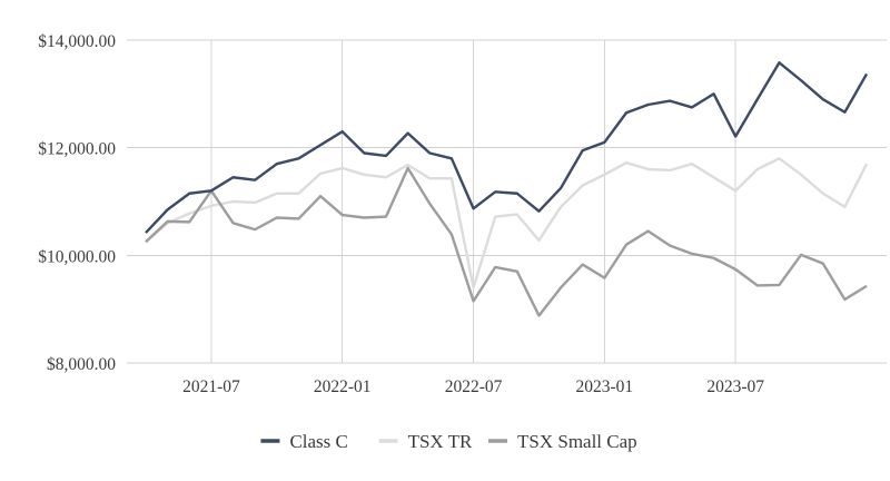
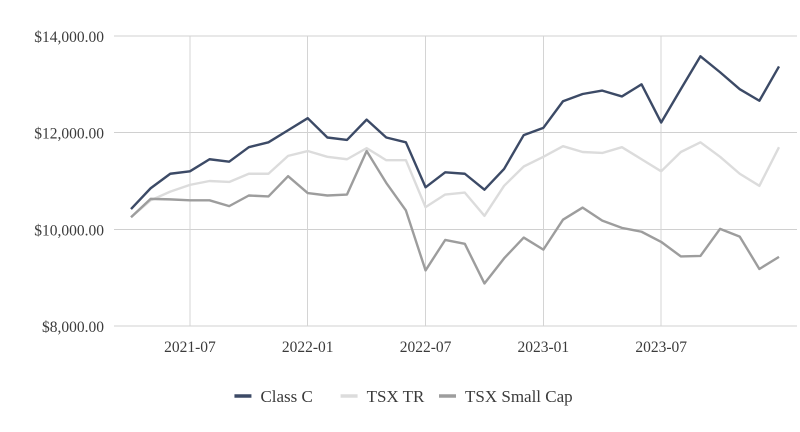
TSX Small Cap/2021-07: $11200 -> $10600
TSX TR/2022-07: $9400 -> $10500
